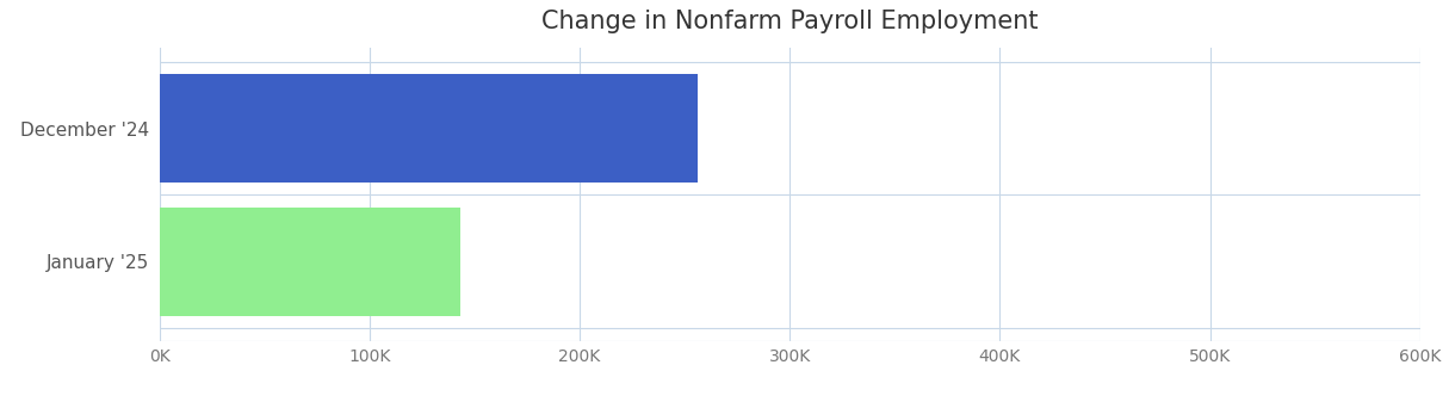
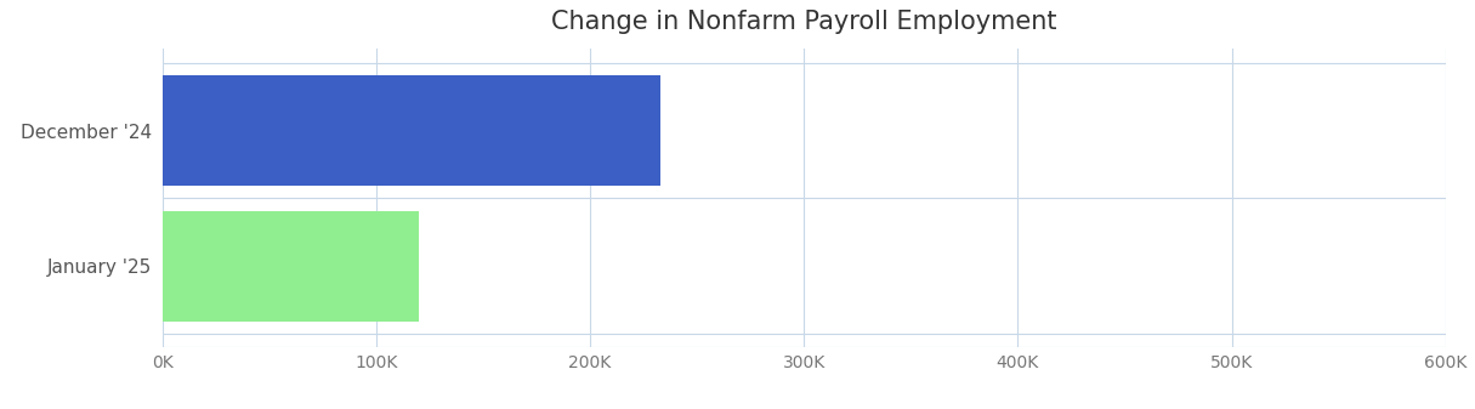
December '24: 256K -> 233K
January '25: 143K -> 120K
